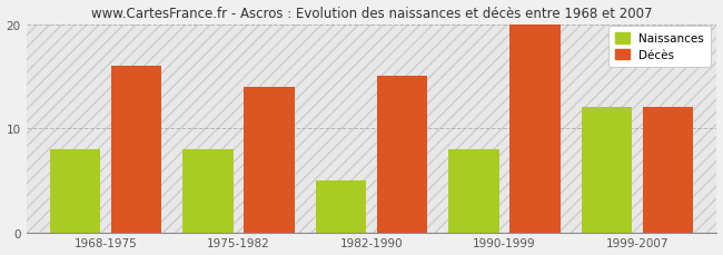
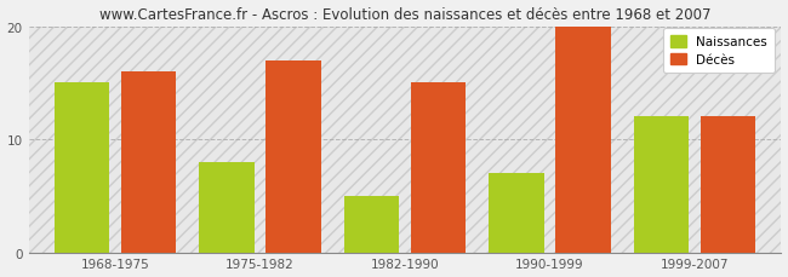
Naissances/1968-1975: 8 -> 15
Décès/1975-1982: 14 -> 17
Naissances/1990-1999: 8 -> 7
